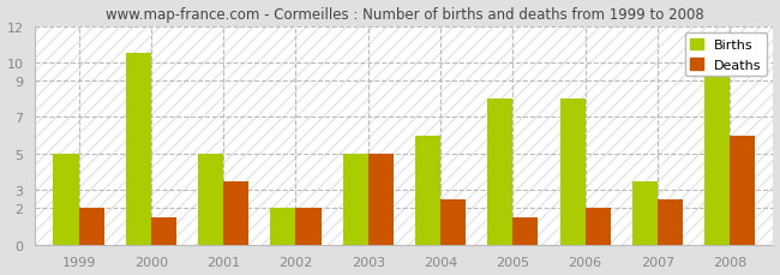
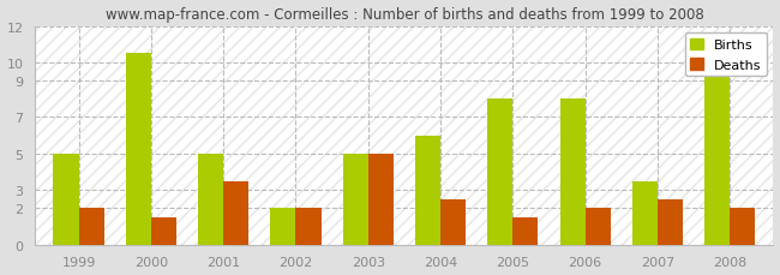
Deaths/2008: 6.0 -> 2.0
